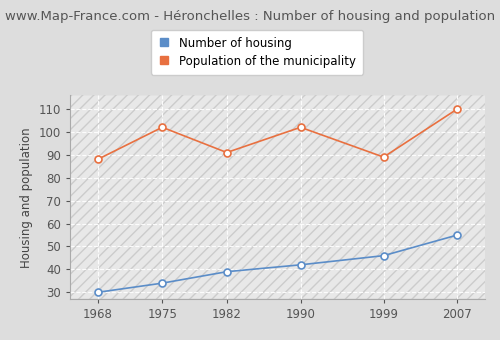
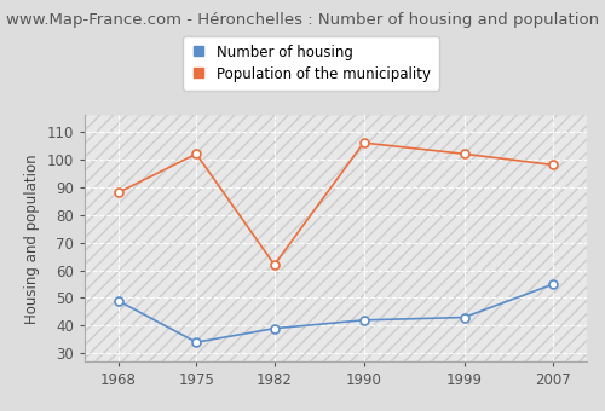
Number of housing/1968: 30 -> 49
Population of the municipality/1982: 91 -> 62
Population of the municipality/1990: 102 -> 106
Number of housing/1999: 46 -> 43
Population of the municipality/1999: 89 -> 102
Population of the municipality/2007: 110 -> 98
